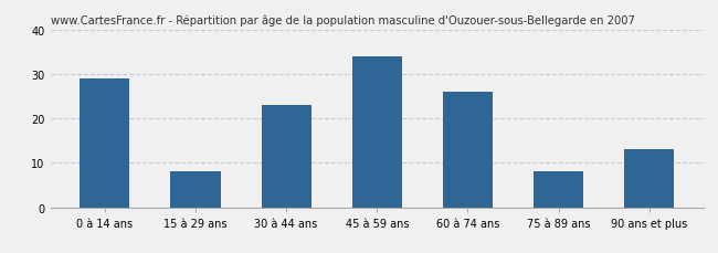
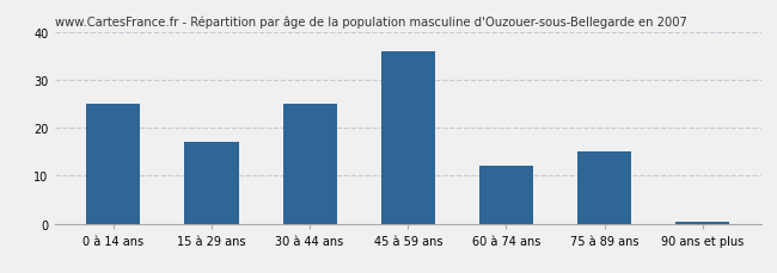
0 à 14 ans: 29.0 -> 25.0
15 à 29 ans: 8.0 -> 17.0
30 à 44 ans: 23.0 -> 25.0
45 à 59 ans: 34.0 -> 36.0
60 à 74 ans: 26.0 -> 12.0
75 à 89 ans: 8.0 -> 15.0
90 ans et plus: 13.0 -> 0.5
